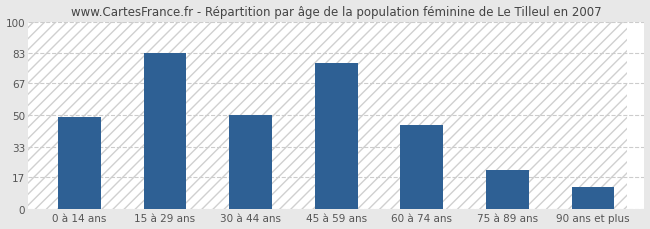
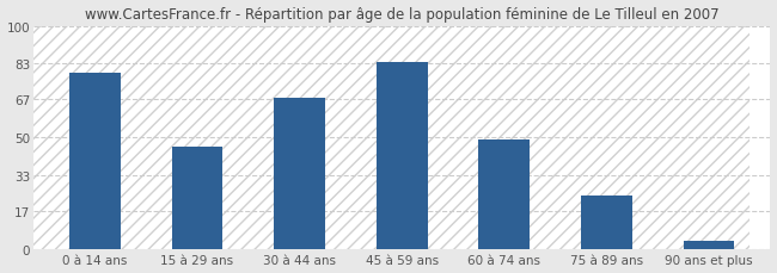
0 à 14 ans: 49 -> 79
15 à 29 ans: 83 -> 46
30 à 44 ans: 50 -> 68
45 à 59 ans: 78 -> 84
60 à 74 ans: 45 -> 49
75 à 89 ans: 21 -> 24
90 ans et plus: 12 -> 4
